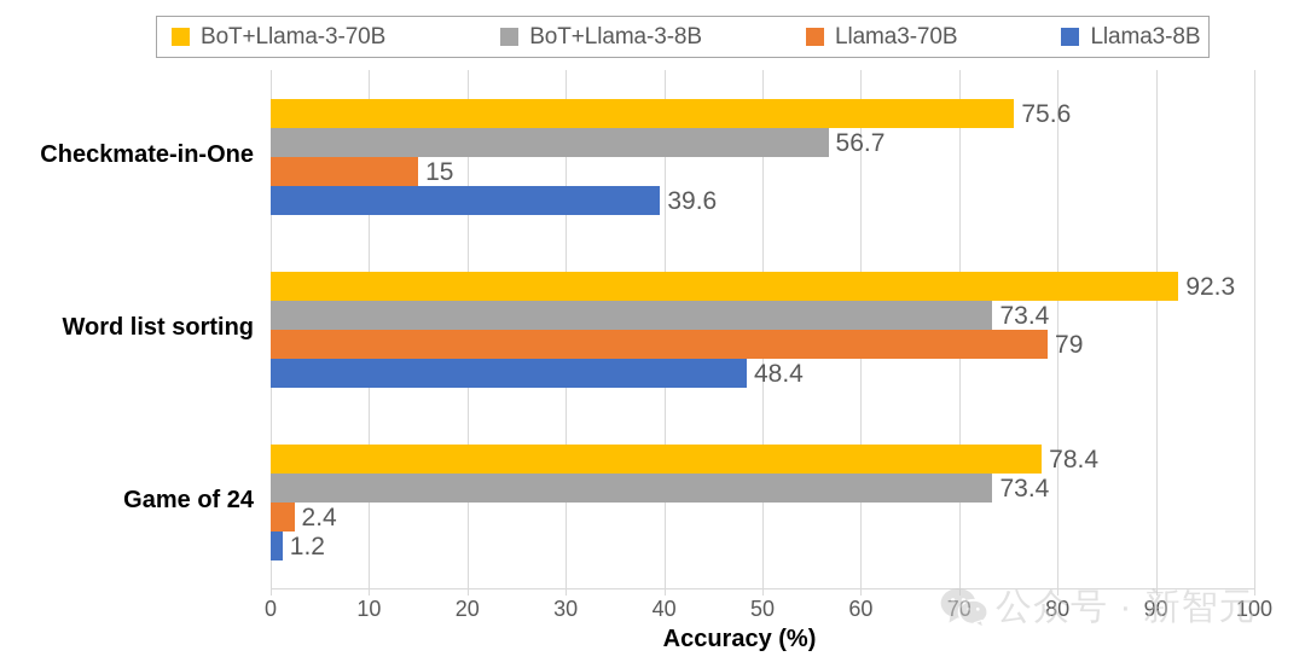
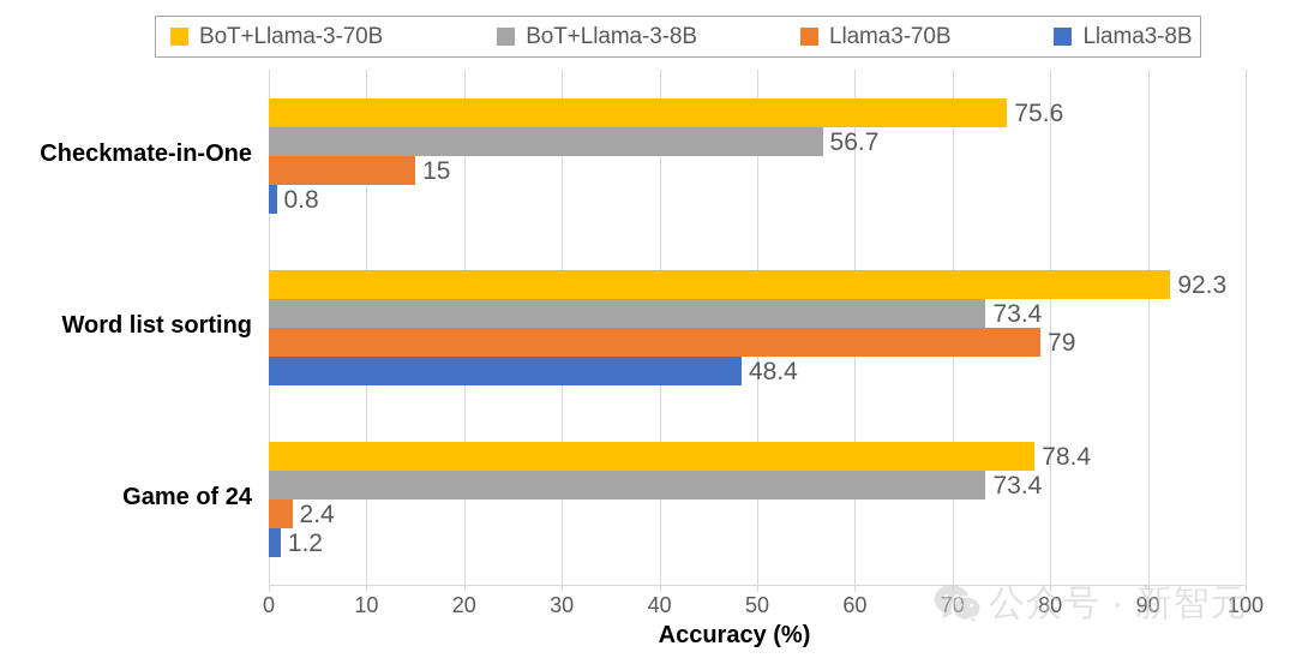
Llama3-8B/Checkmate-in-One: 39.6 -> 0.8
